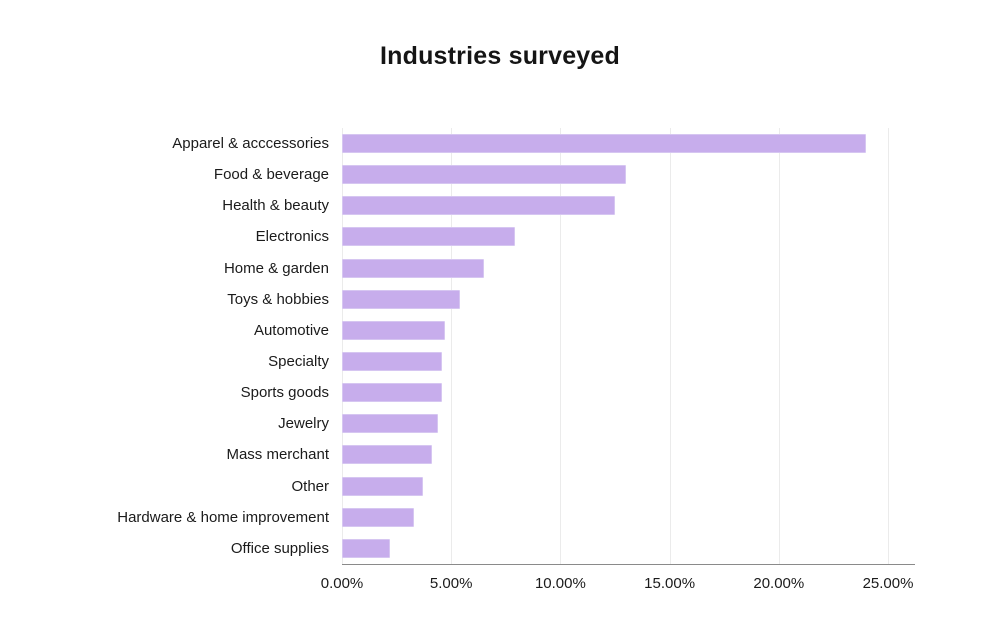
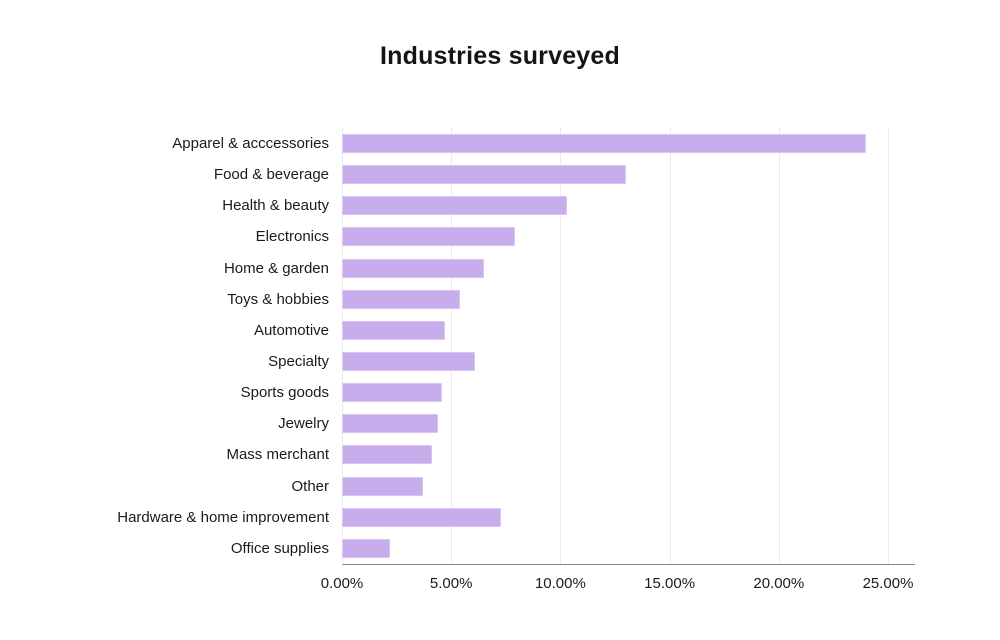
Health & beauty: 12.5% -> 10.3%
Specialty: 4.6% -> 6.1%
Hardware & home improvement: 3.3% -> 7.3%
